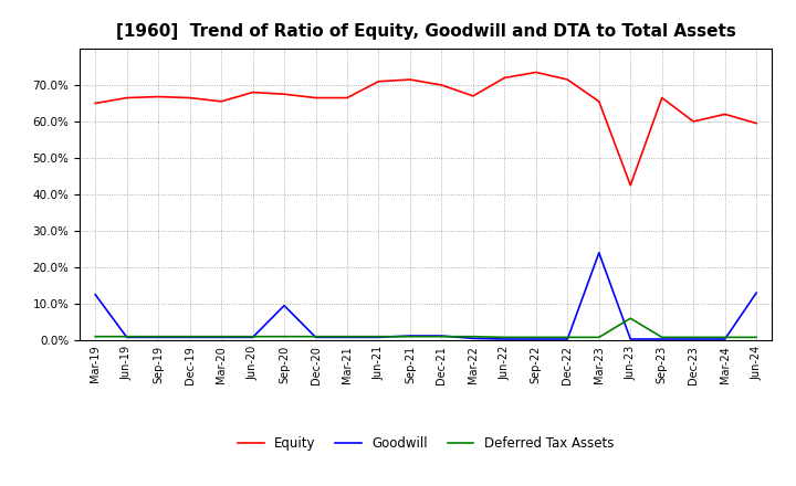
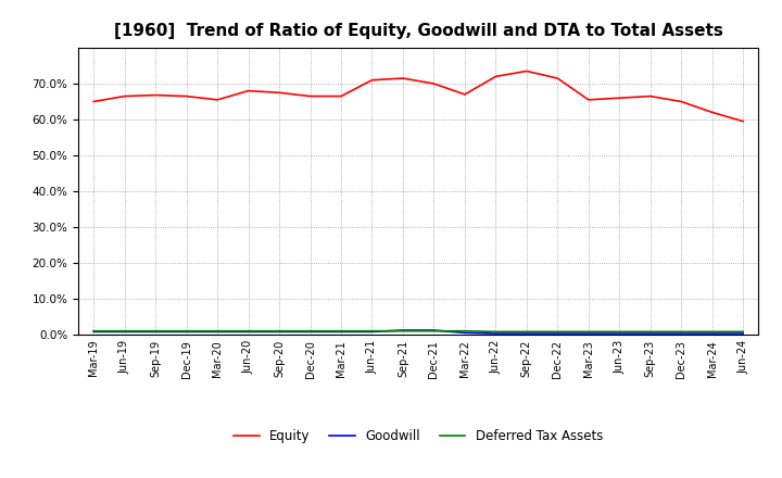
Goodwill/Mar-19: 12.5% -> 0.8%
Goodwill/Sep-20: 9.5% -> 0.8%
Goodwill/Mar-23: 24.0% -> 0.3%
Equity/Jun-23: 42.5% -> 66.0%
Deferred Tax Assets/Jun-23: 6.0% -> 0.8%
Equity/Dec-23: 60.0% -> 65.0%
Goodwill/Jun-24: 13.0% -> 0.3%
